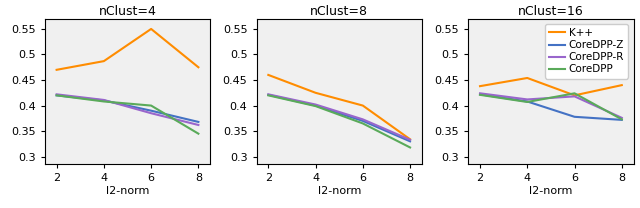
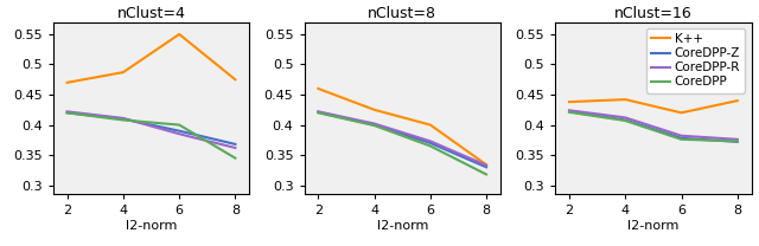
nClust=16/K++/4: 0.454 -> 0.442
nClust=16/CoreDPP-R/6: 0.418 -> 0.382
nClust=16/CoreDPP/6: 0.424 -> 0.376
